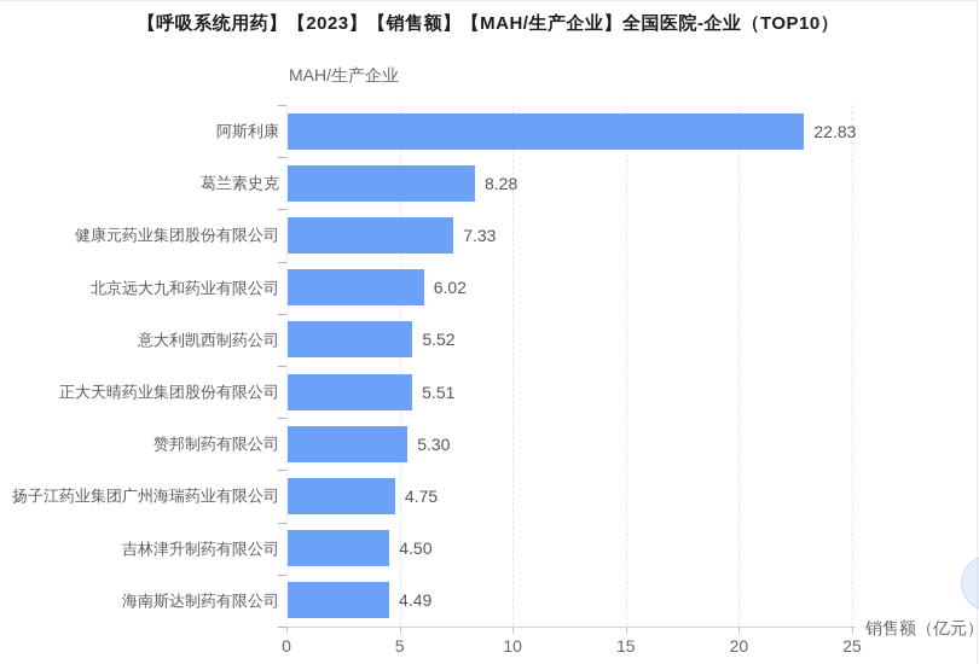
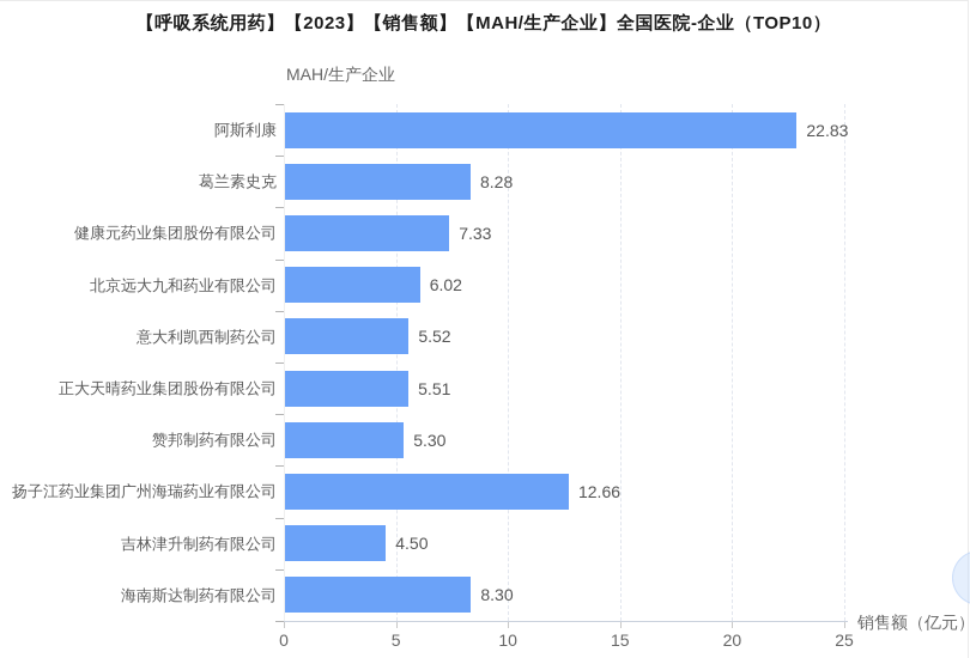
扬子江药业集团广州海瑞药业有限公司: 4.75 -> 12.66
海南斯达制药有限公司: 4.49 -> 8.30
